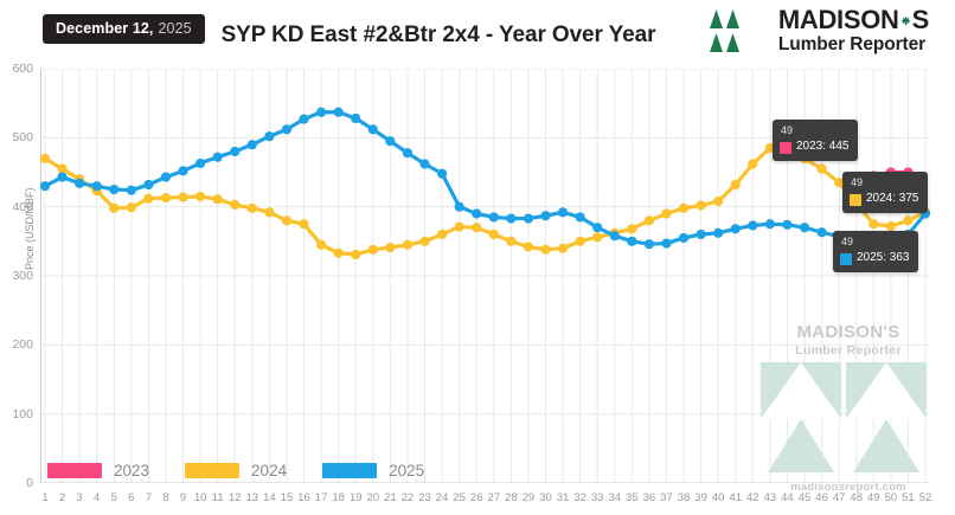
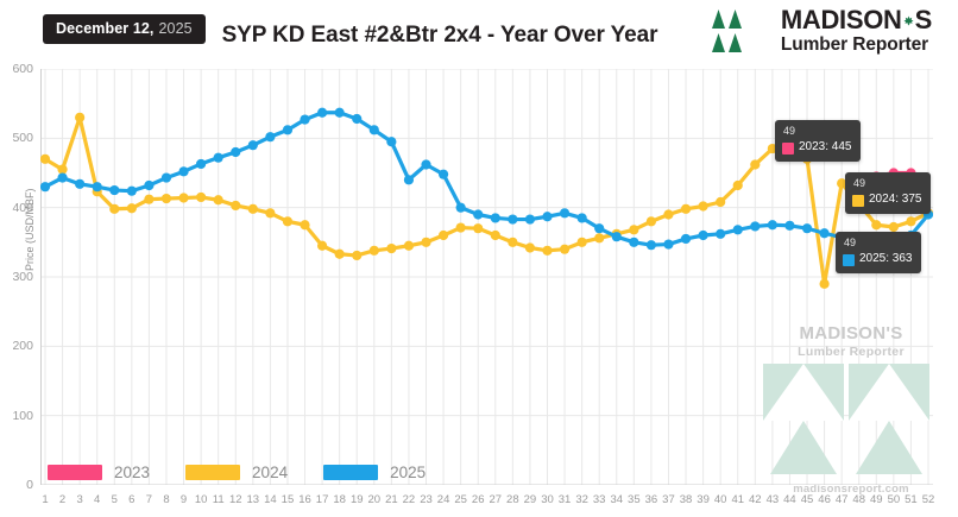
2024/3: 440 -> 530
2025/22: 480 -> 440
2024/46: 460 -> 290
